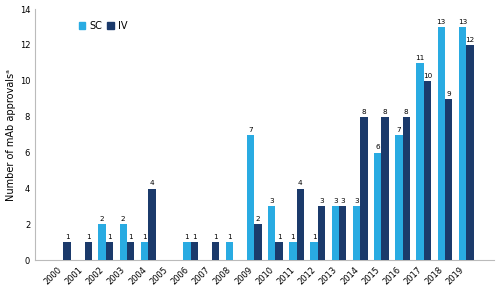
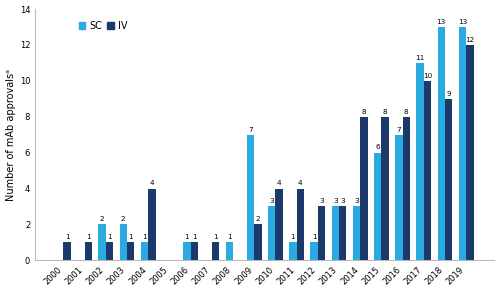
IV/2010: 1 -> 4
